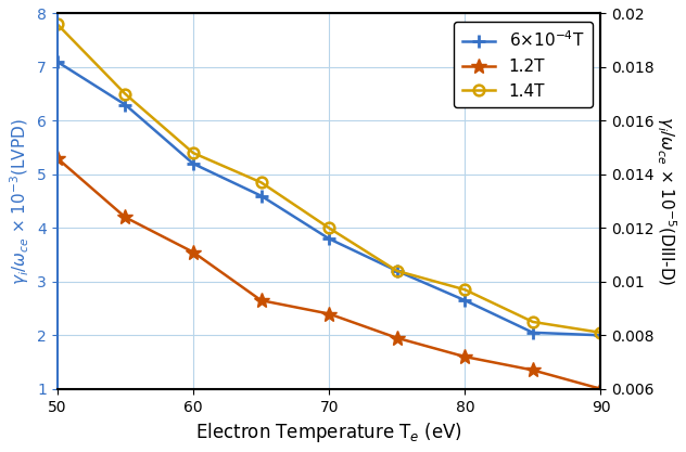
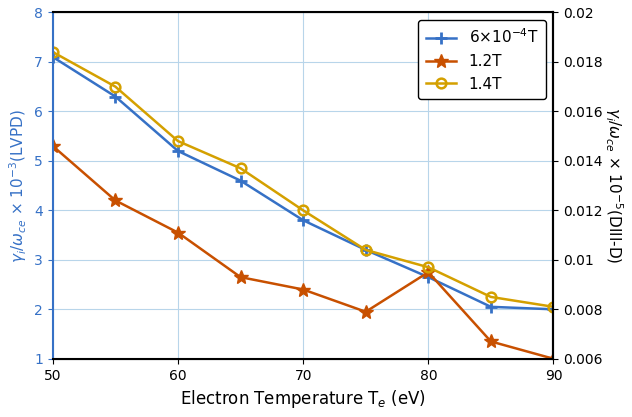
1.4T/50: 7.80 -> 7.20
1.2T/80: 1.60 -> 2.75
